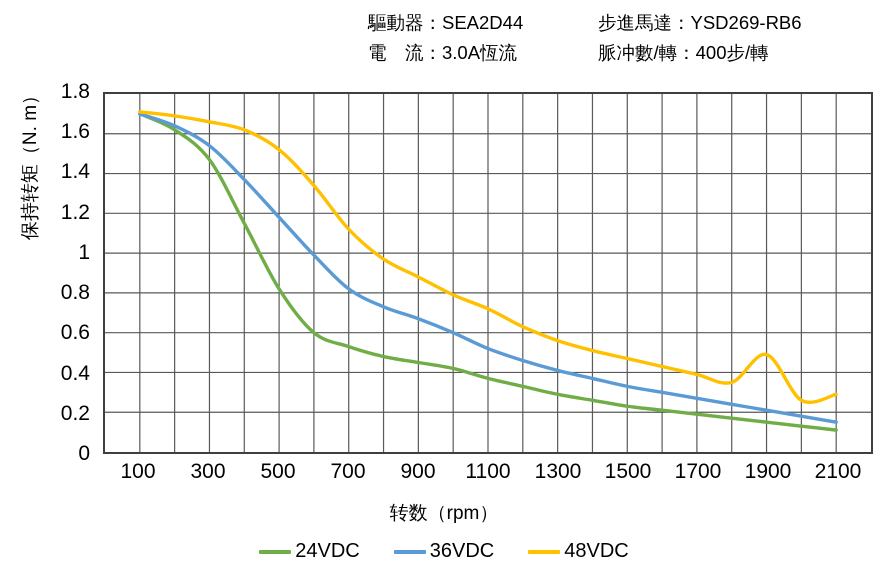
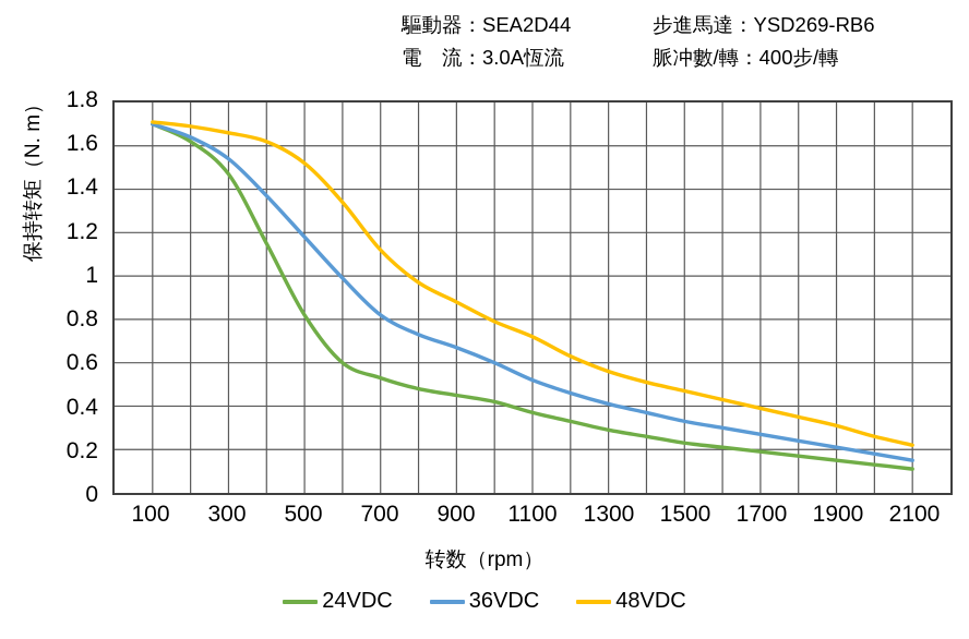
48VDC/1900: 0.49 -> 0.31
48VDC/2100: 0.29 -> 0.22
